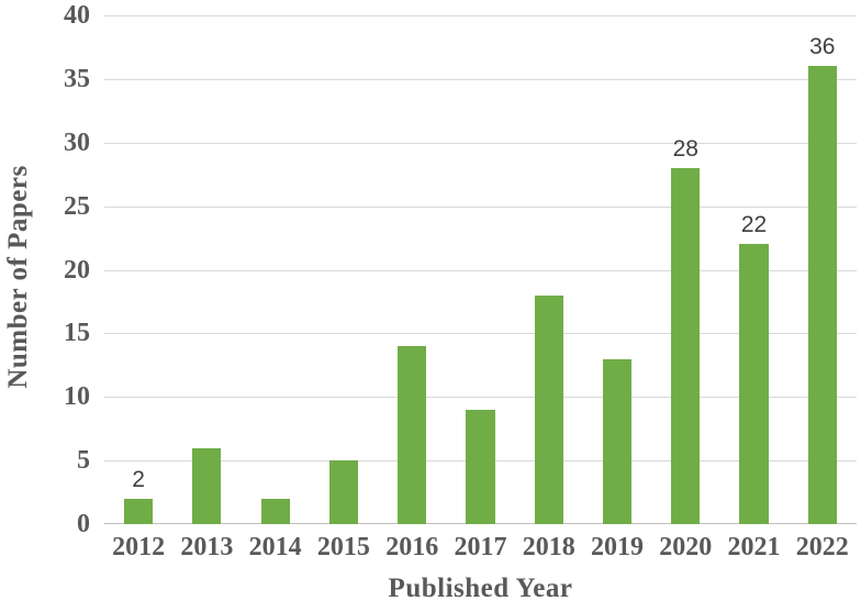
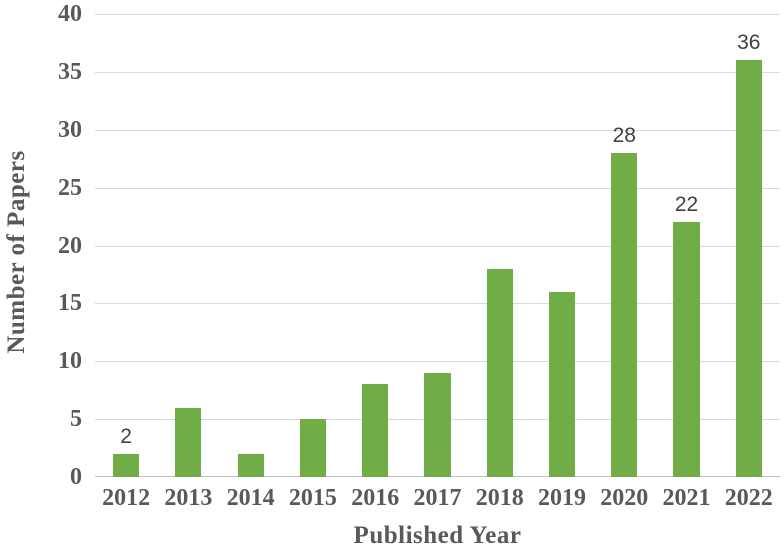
2016: 14 -> 8
2019: 13 -> 16
